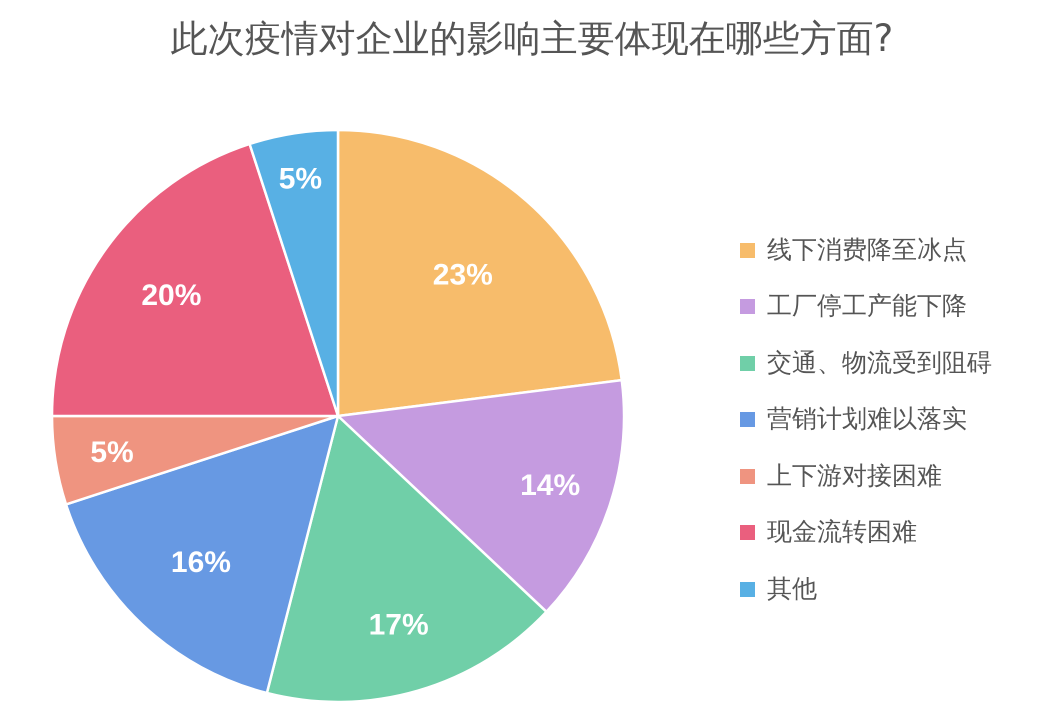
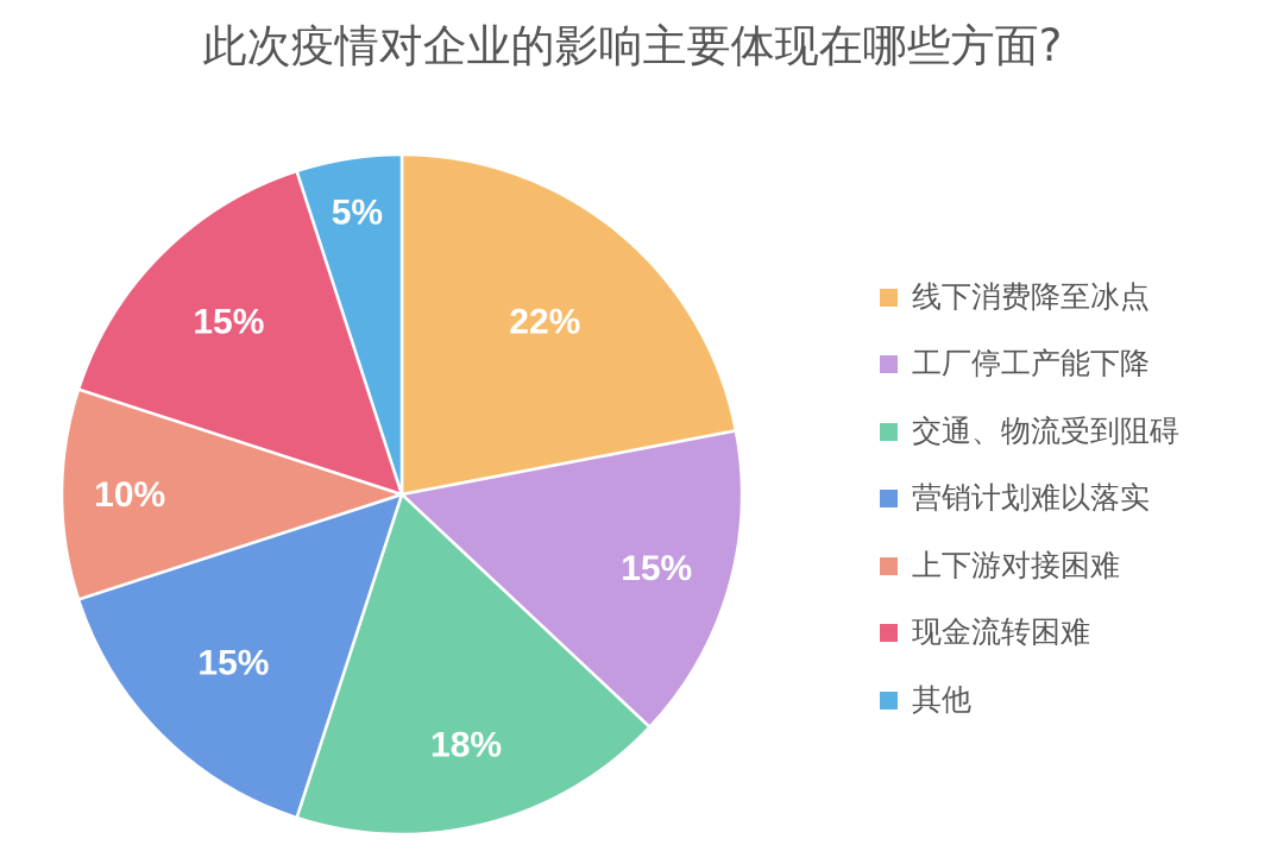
线下消费降至冰点: 23% -> 22%
工厂停工产能下降: 14% -> 15%
交通、物流受到阻碍: 17% -> 18%
营销计划难以落实: 16% -> 15%
上下游对接困难: 5% -> 10%
现金流转困难: 20% -> 15%
